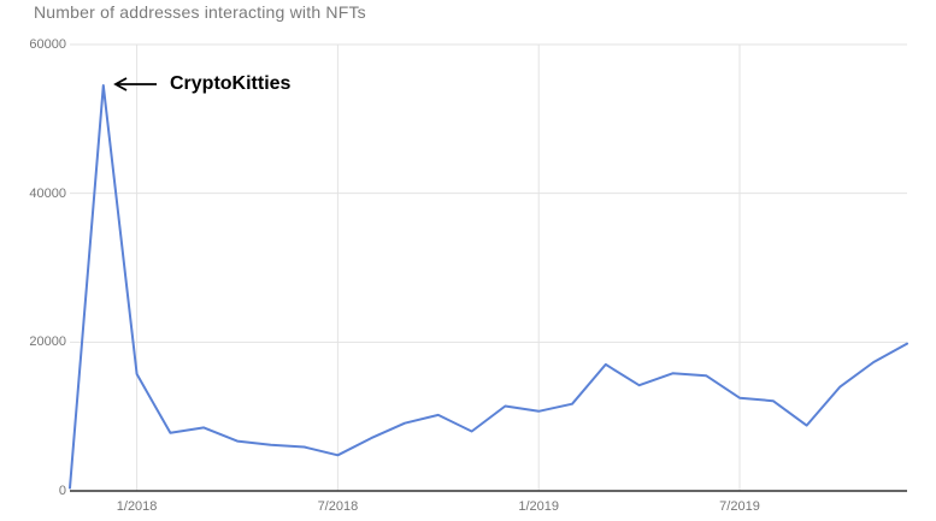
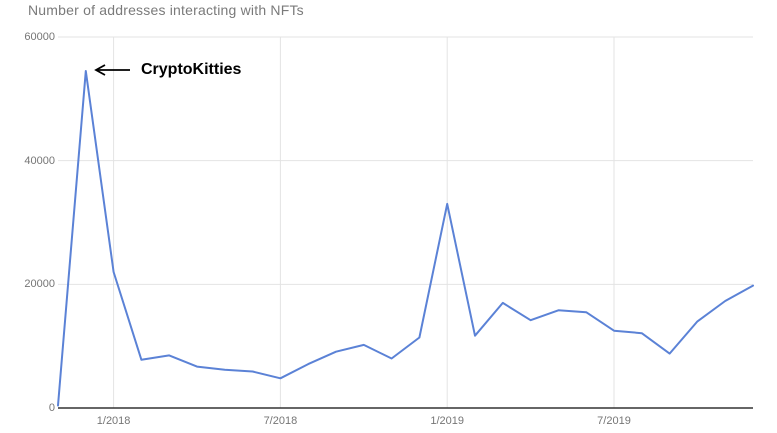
1/2018: 16000 -> 22000
1/2019: 11000 -> 33000
